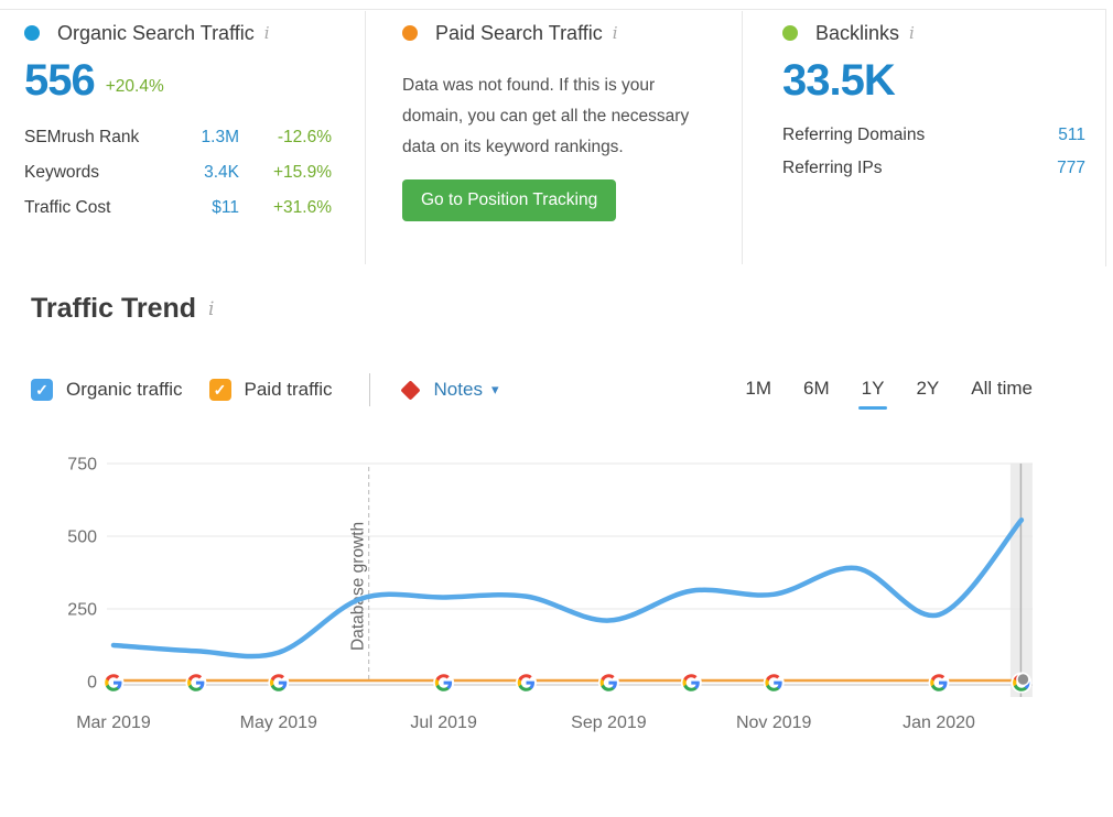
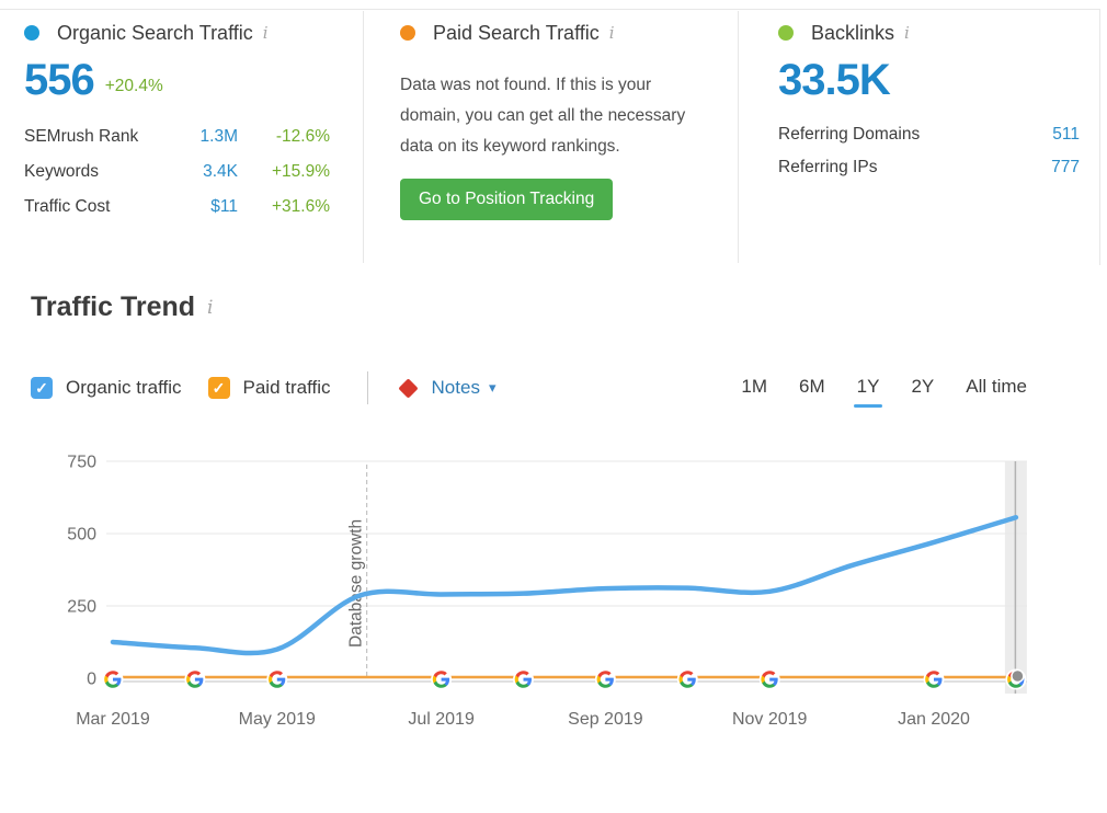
Organic traffic/Sep 2019: 210 -> 310
Organic traffic/Jan 2020: 230 -> 470
